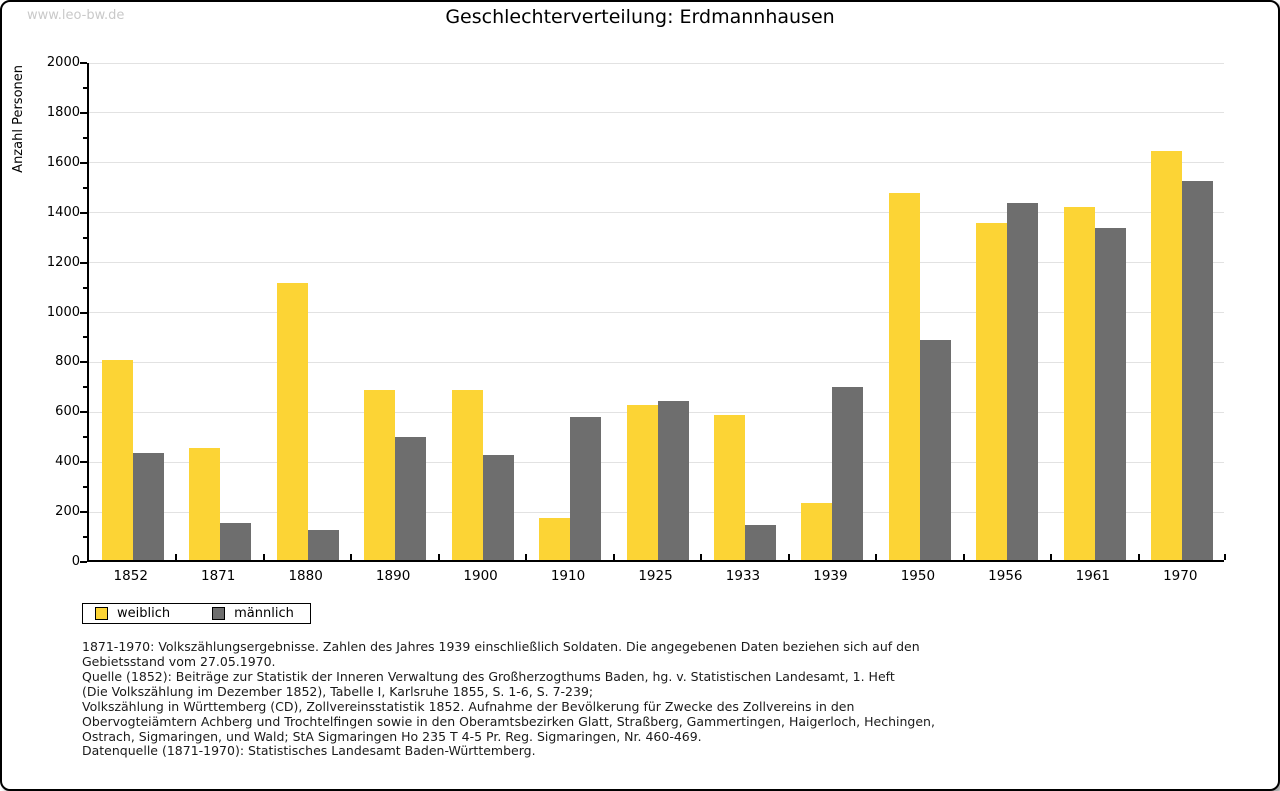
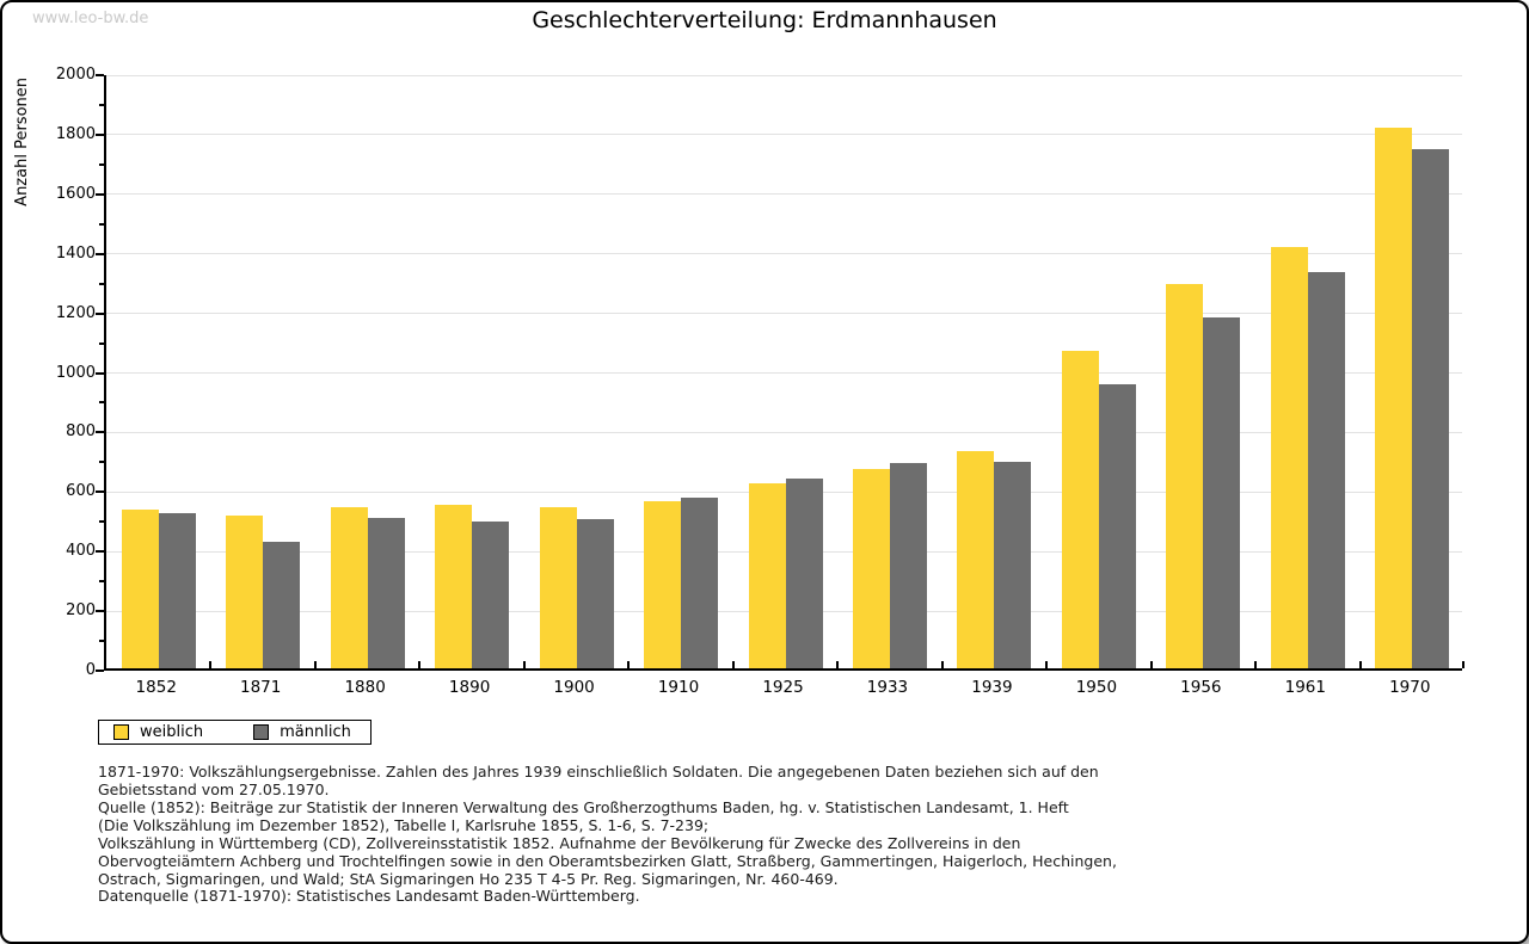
weiblich/1852: 800 -> 540
männlich/1852: 430 -> 520
weiblich/1871: 450 -> 510
männlich/1871: 150 -> 420
weiblich/1880: 1110 -> 540
männlich/1880: 120 -> 500
weiblich/1890: 680 -> 550
weiblich/1900: 680 -> 540
männlich/1900: 420 -> 500
weiblich/1910: 170 -> 560
weiblich/1933: 580 -> 670
männlich/1933: 140 -> 690
weiblich/1939: 230 -> 730
weiblich/1950: 1470 -> 1060
männlich/1950: 880 -> 960
weiblich/1956: 1350 -> 1290
männlich/1956: 1430 -> 1180
weiblich/1970: 1640 -> 1820
männlich/1970: 1520 -> 1740
